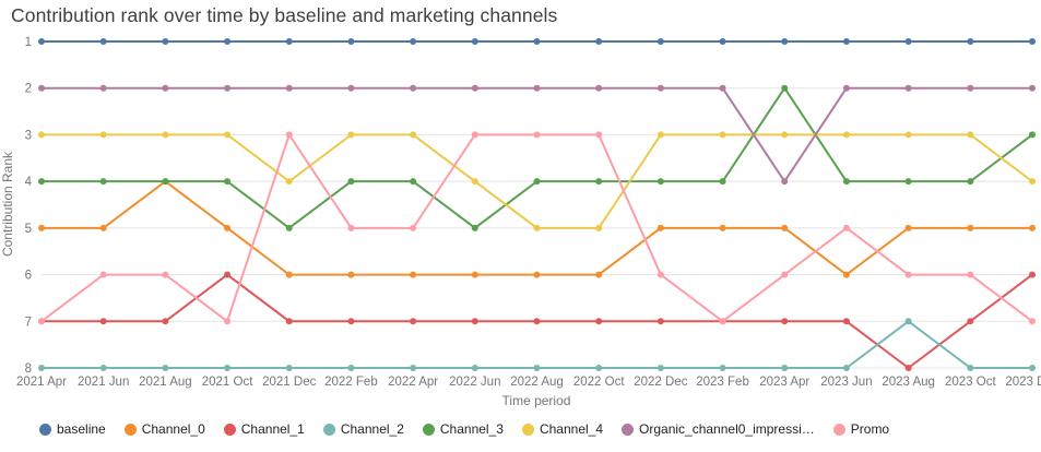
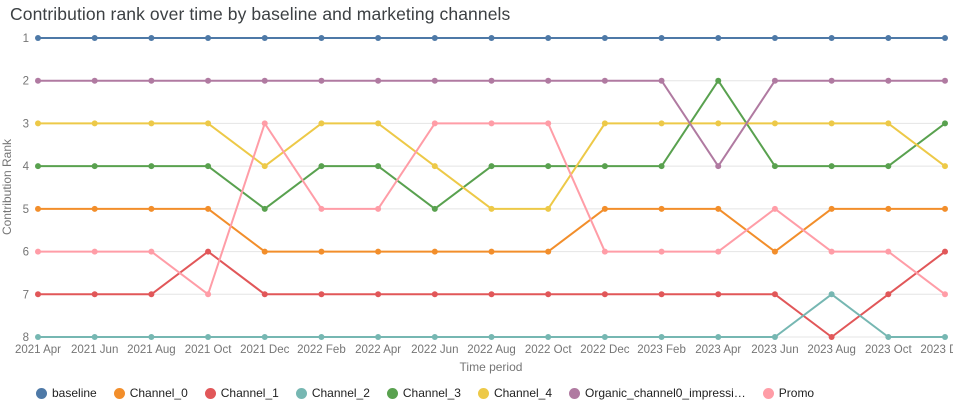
Promo/2021 Apr: 7 -> 6
Channel_0/2021 Aug: 4 -> 5
Promo/2023 Feb: 7 -> 6
